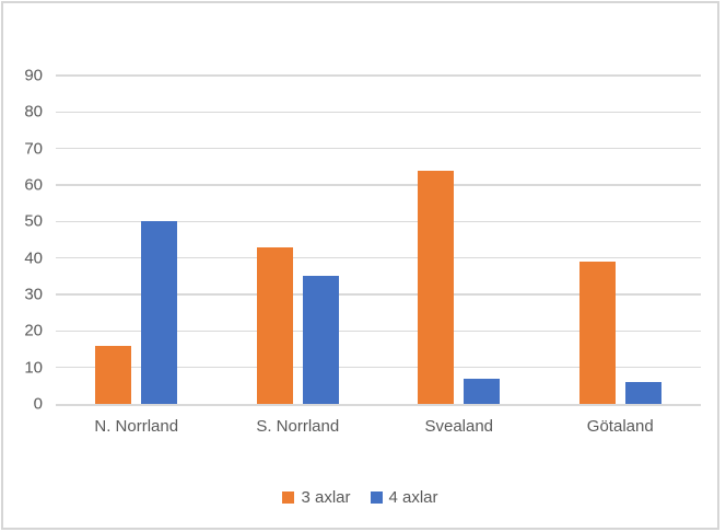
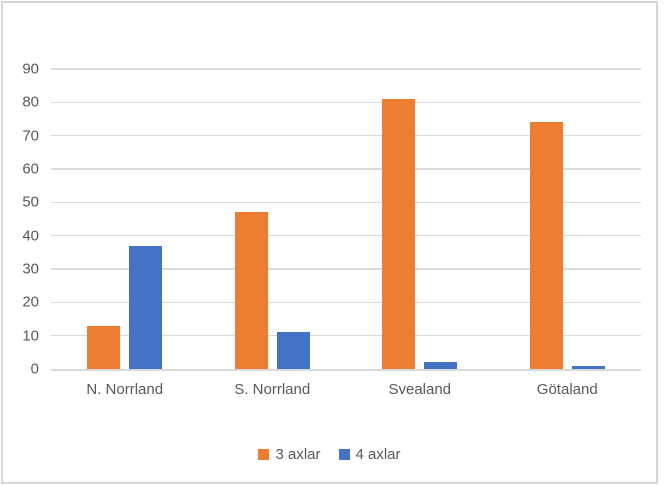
3 axlar/N. Norrland: 16 -> 13
4 axlar/N. Norrland: 50 -> 37
3 axlar/S. Norrland: 43 -> 47
4 axlar/S. Norrland: 35 -> 11
3 axlar/Svealand: 64 -> 81
4 axlar/Svealand: 7 -> 2
3 axlar/Götaland: 39 -> 74
4 axlar/Götaland: 6 -> 1
